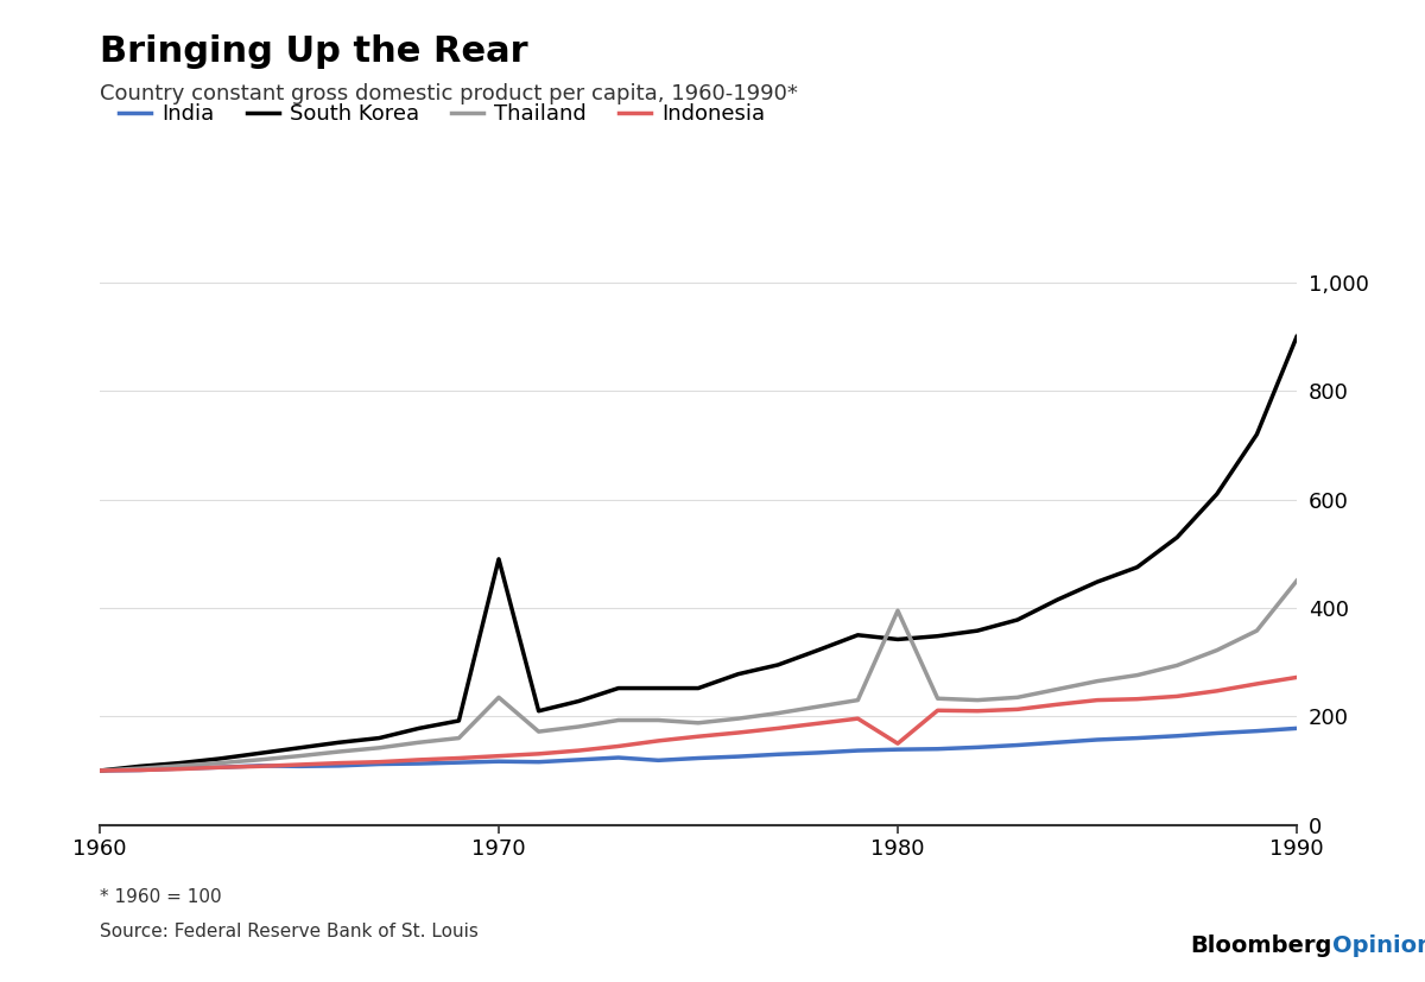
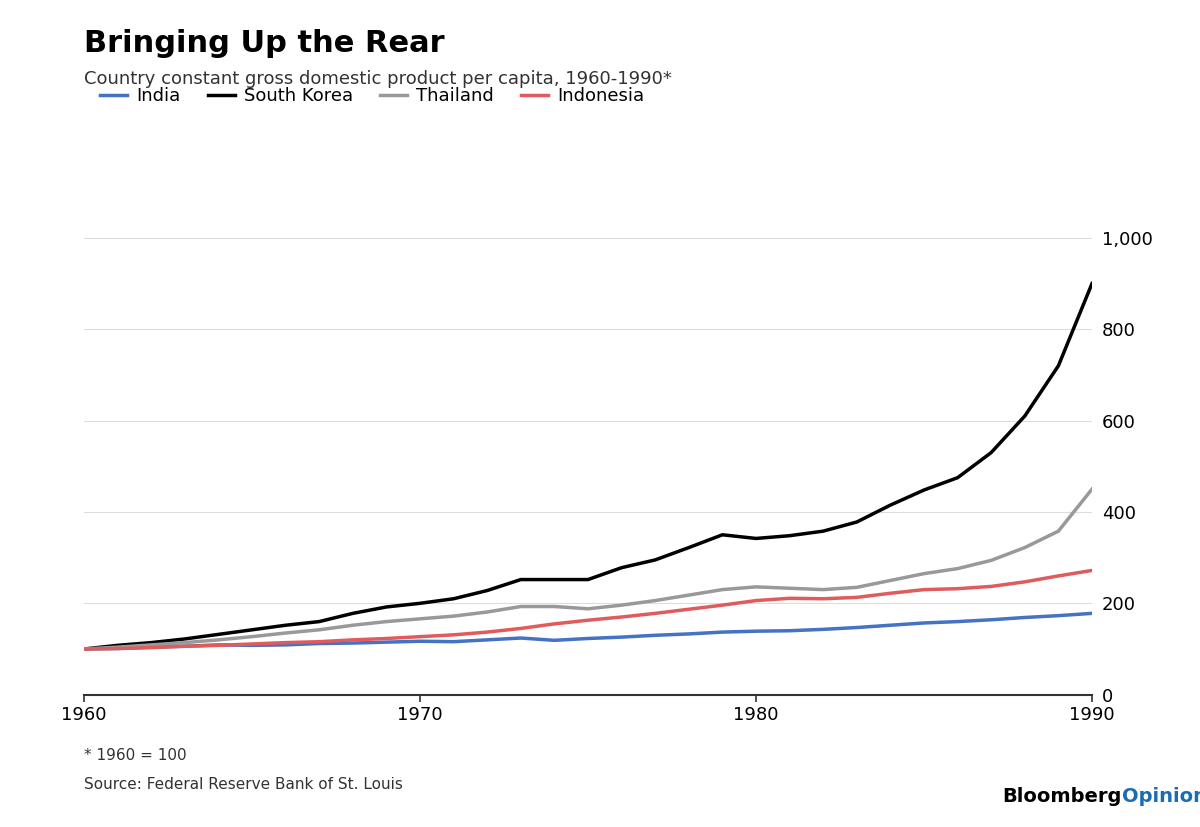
South Korea/1970: 490 -> 200
Thailand/1970: 235 -> 166
Thailand/1980: 395 -> 236
Indonesia/1980: 150 -> 206
